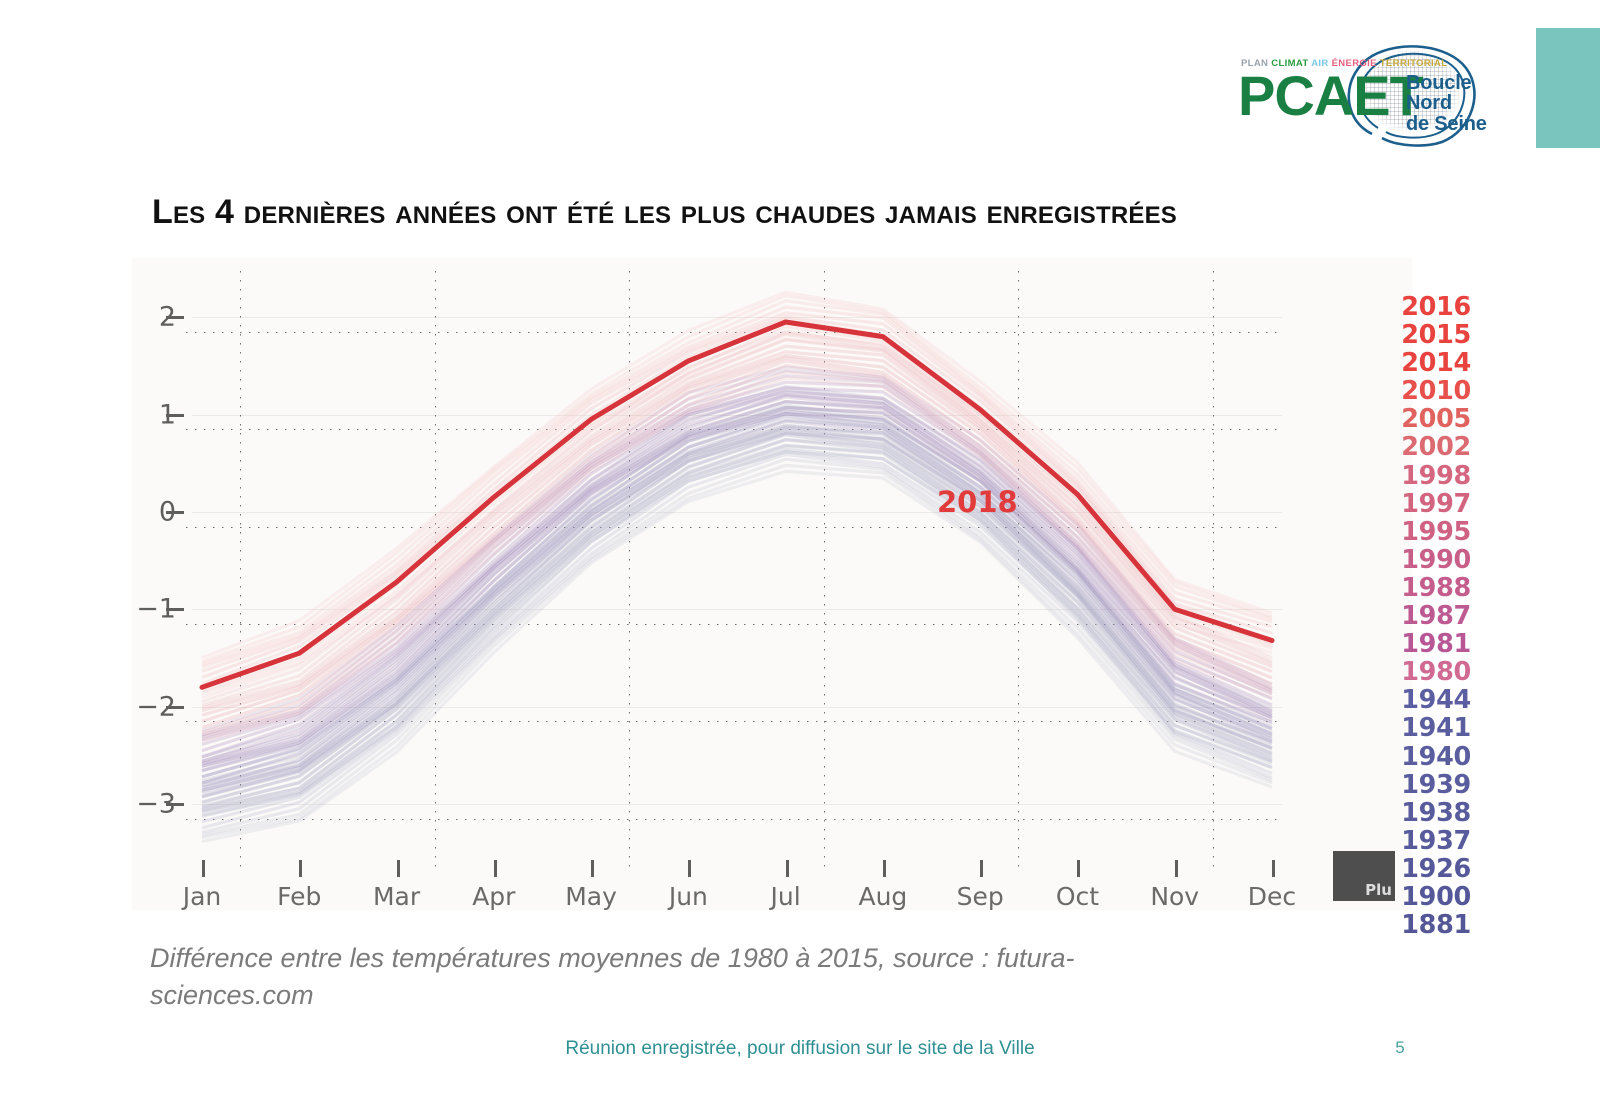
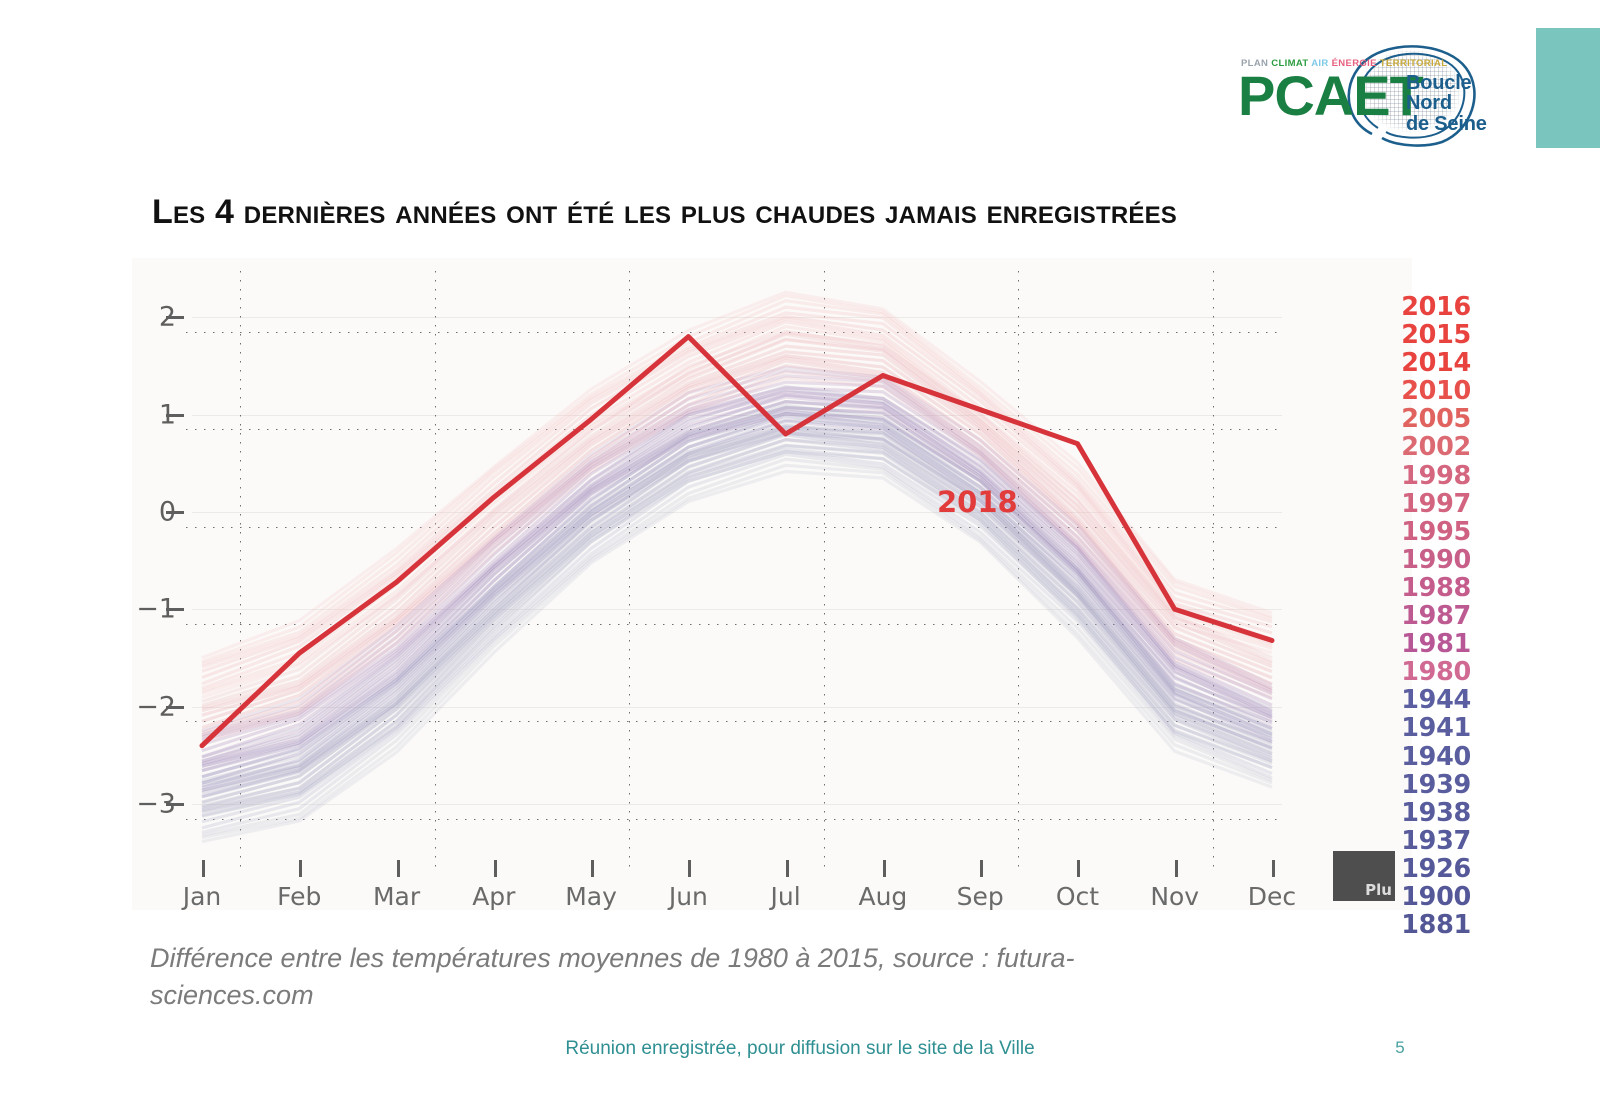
2018/Jan: -1.8 -> -2.4
2018/Jun: 1.6 -> 1.8
2018/Jul: 1.9 -> 0.8
2018/Aug: 1.8 -> 1.4
2018/Oct: 0.2 -> 0.7
